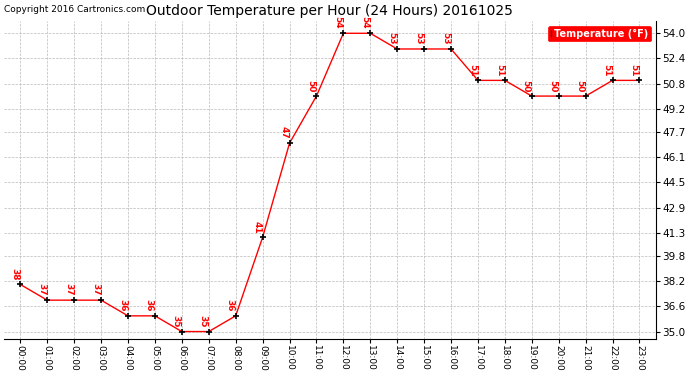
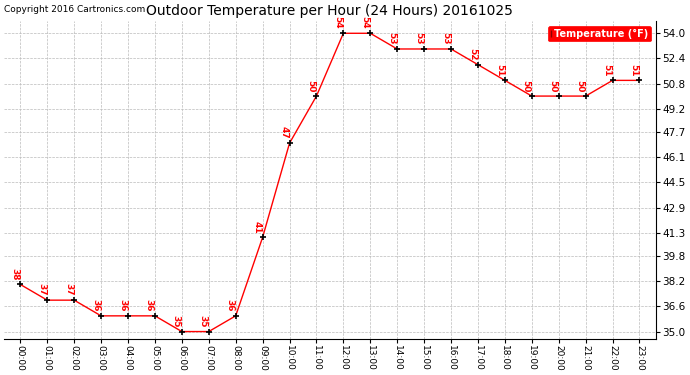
03:00: 37 -> 36
17:00: 51 -> 52
